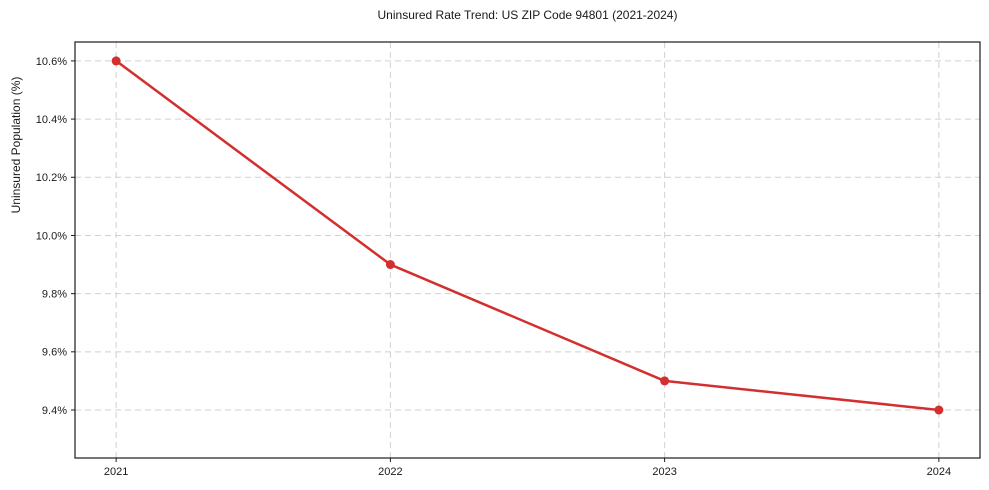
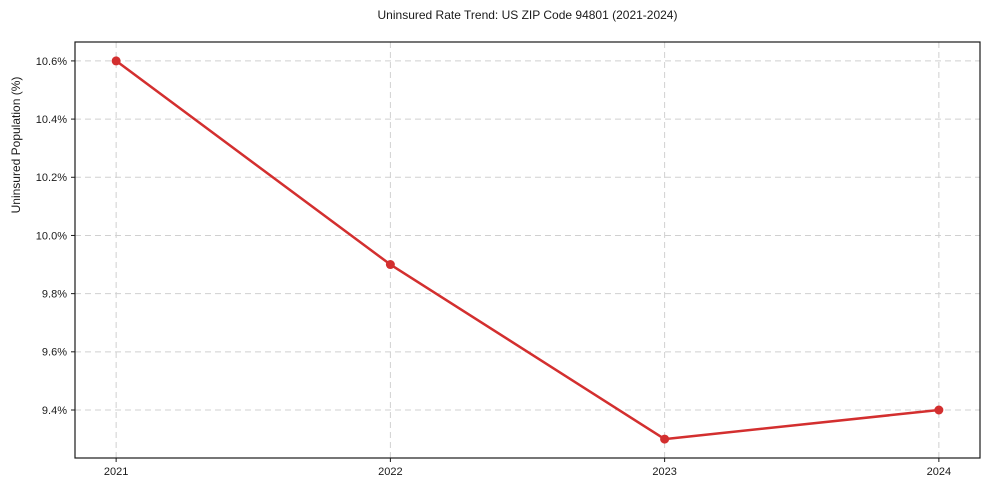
2023: 9.5% -> 9.3%
